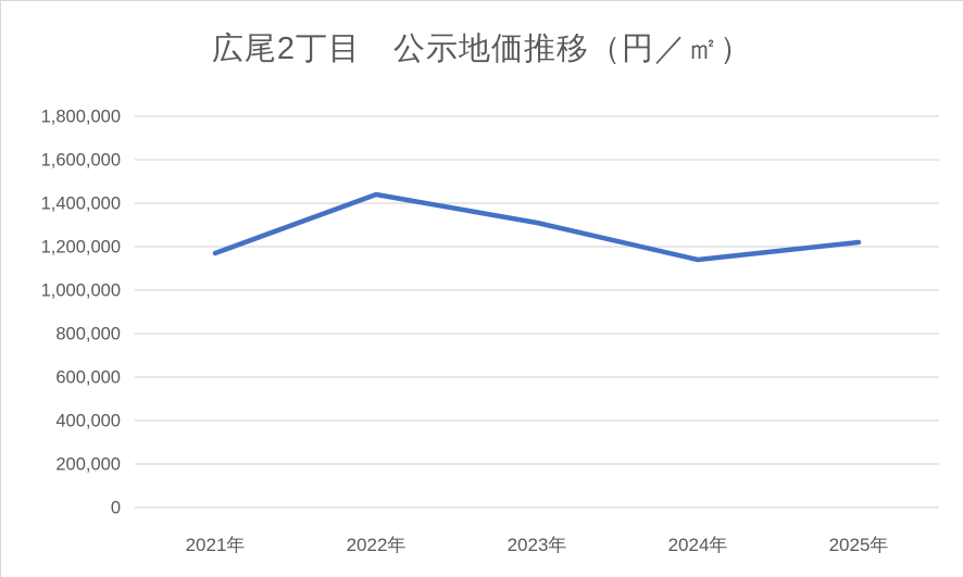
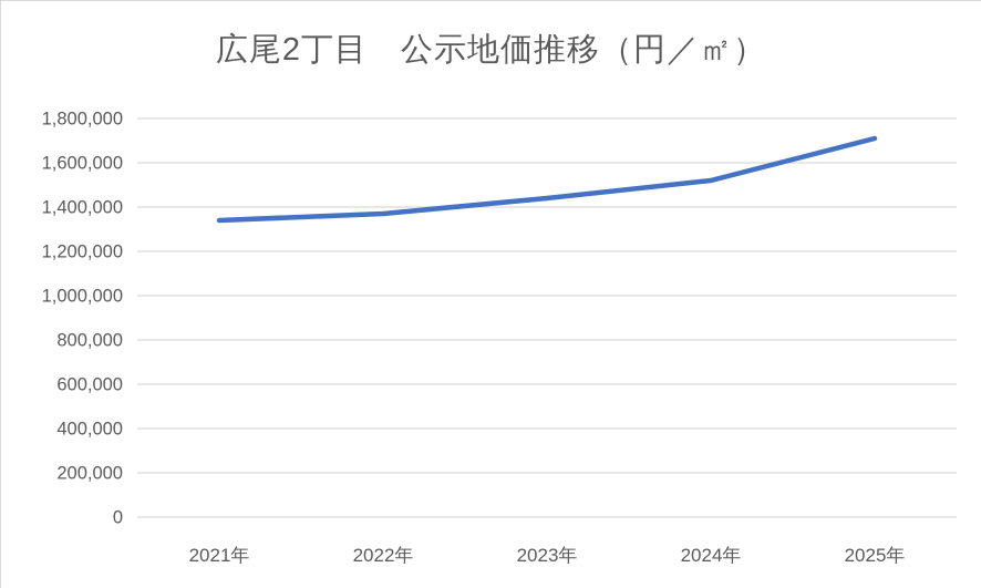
2021年: 1170000 -> 1340000
2022年: 1440000 -> 1370000
2023年: 1310000 -> 1440000
2024年: 1140000 -> 1520000
2025年: 1220000 -> 1710000
